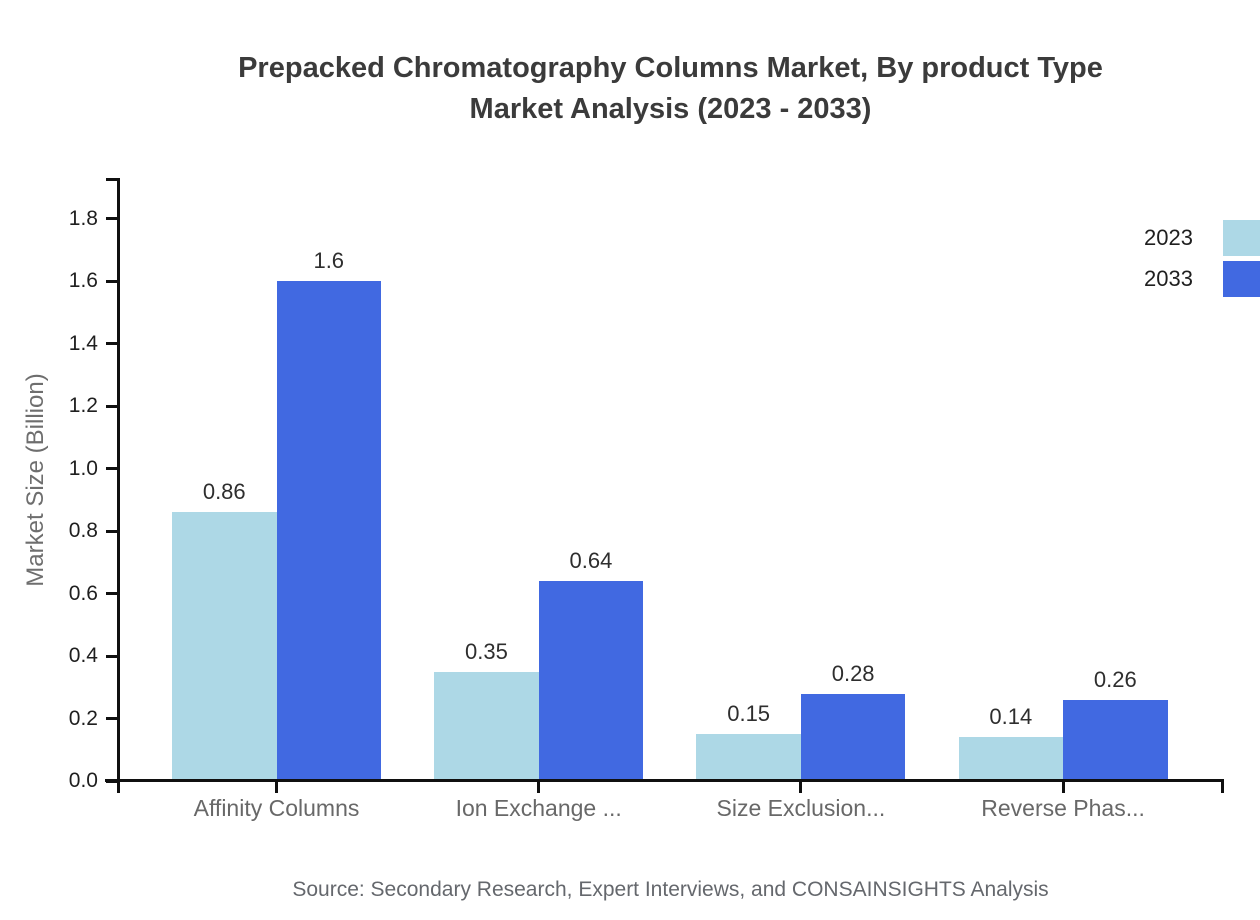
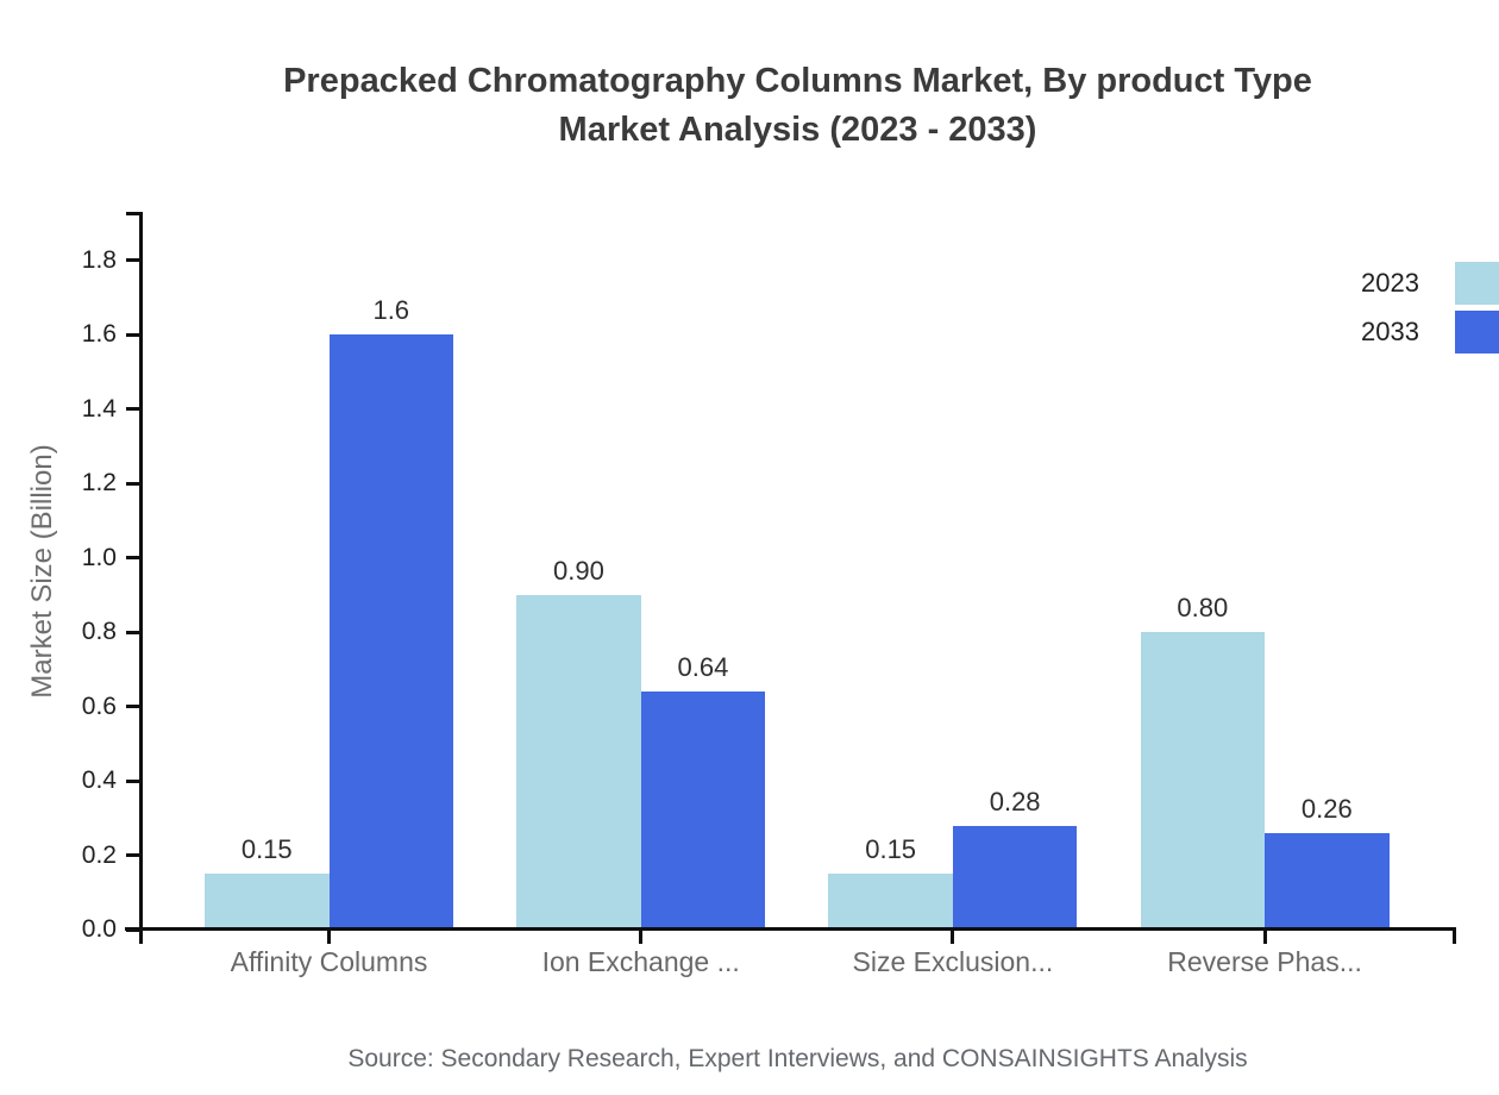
2023/Affinity Columns: 0.86 -> 0.15
2023/Ion Exchange ...: 0.35 -> 0.90
2023/Reverse Phas...: 0.14 -> 0.80
